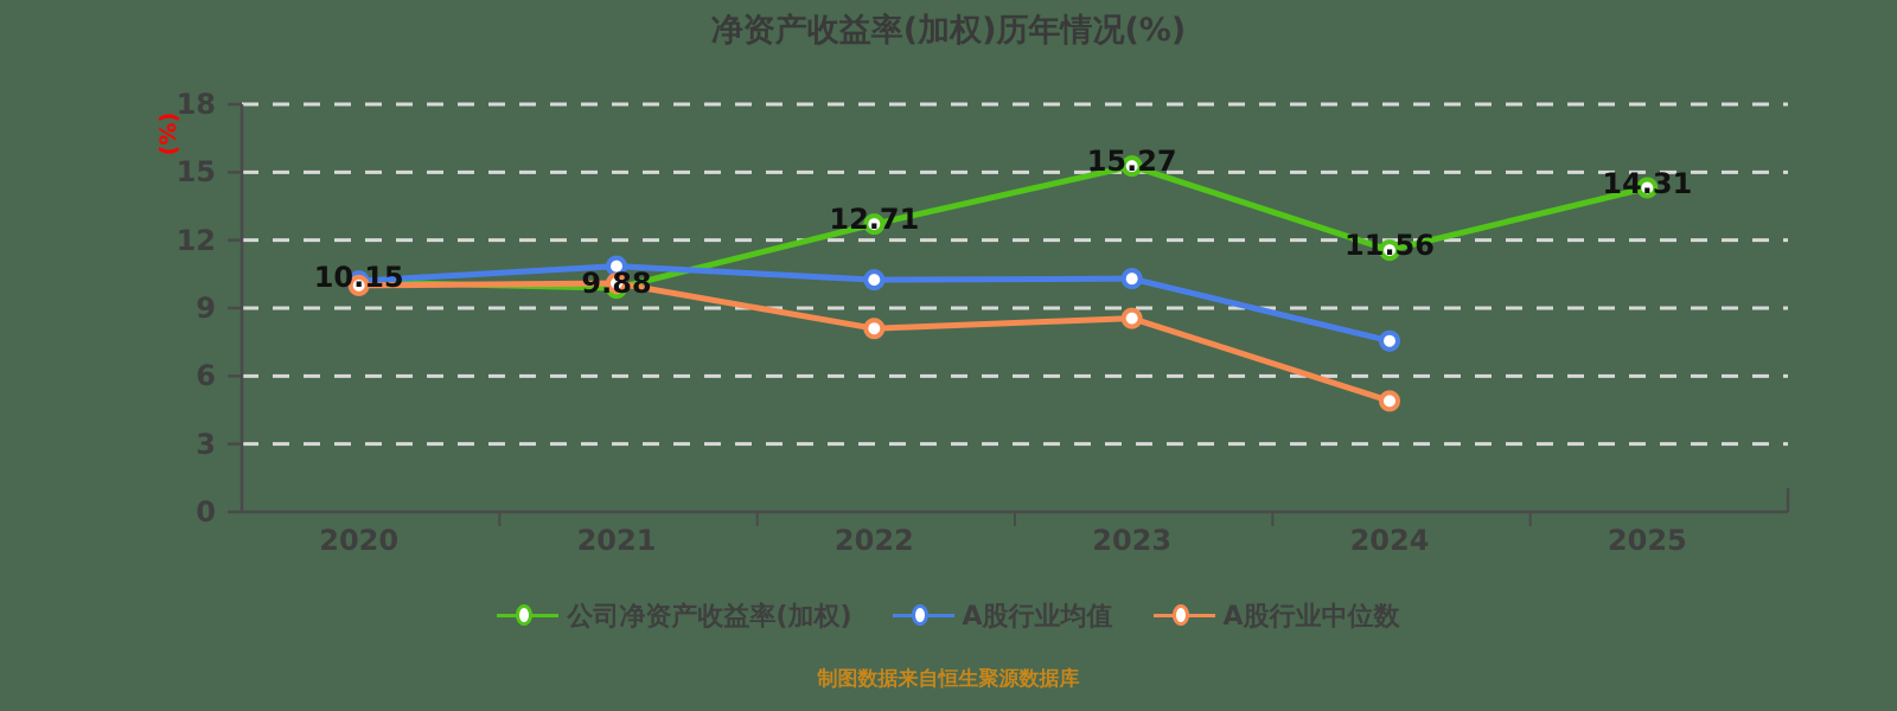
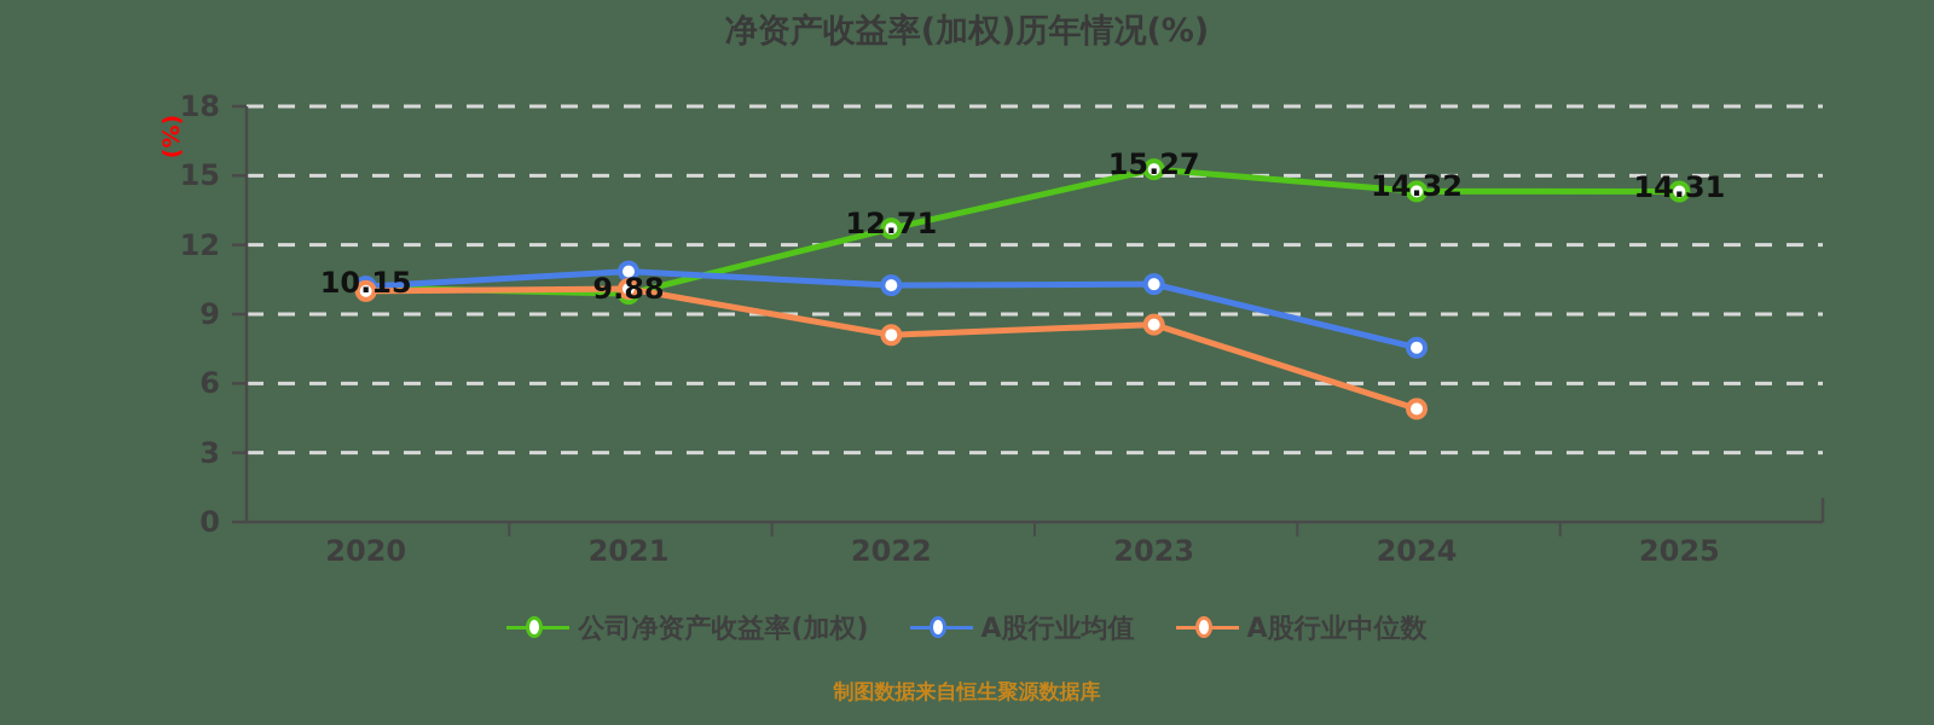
公司净资产收益率(加权)/2024: 11.56 -> 14.32
